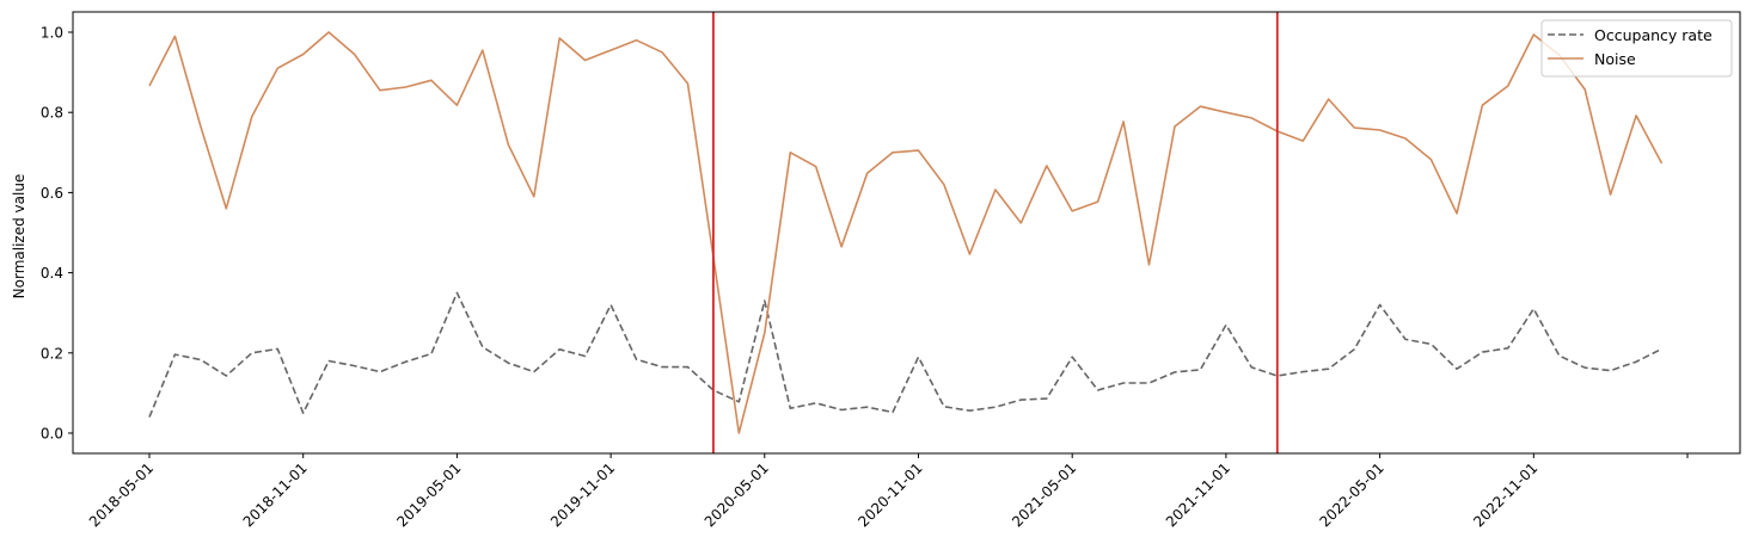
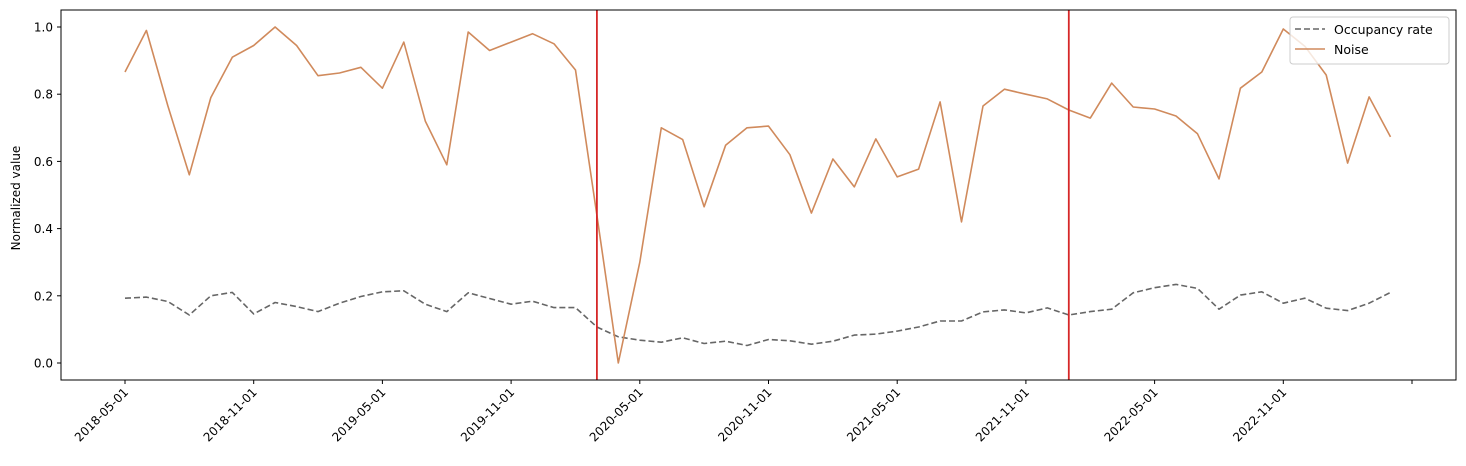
Occupancy rate/2018-05-01: 0.04 -> 0.19
Occupancy rate/2018-11-01: 0.05 -> 0.15
Occupancy rate/2019-05-01: 0.35 -> 0.21
Occupancy rate/2019-11-01: 0.32 -> 0.17
Occupancy rate/2020-05-01: 0.33 -> 0.07
Noise/2020-05-01: 0.25 -> 0.30
Occupancy rate/2020-11-01: 0.19 -> 0.07
Occupancy rate/2021-05-01: 0.19 -> 0.10
Occupancy rate/2021-11-01: 0.27 -> 0.15
Occupancy rate/2022-05-01: 0.32 -> 0.22
Occupancy rate/2022-11-01: 0.31 -> 0.18
